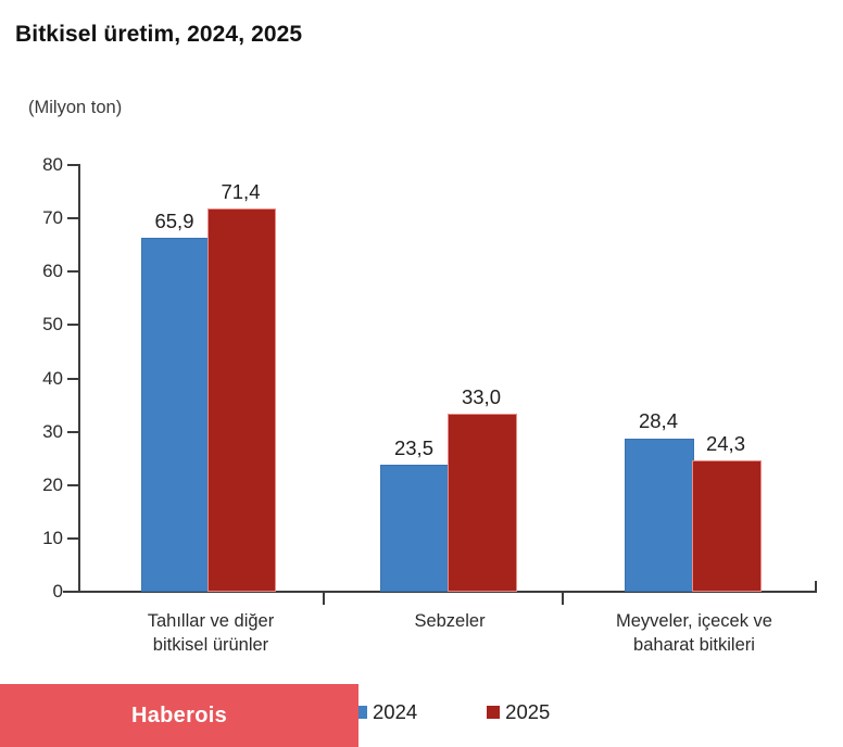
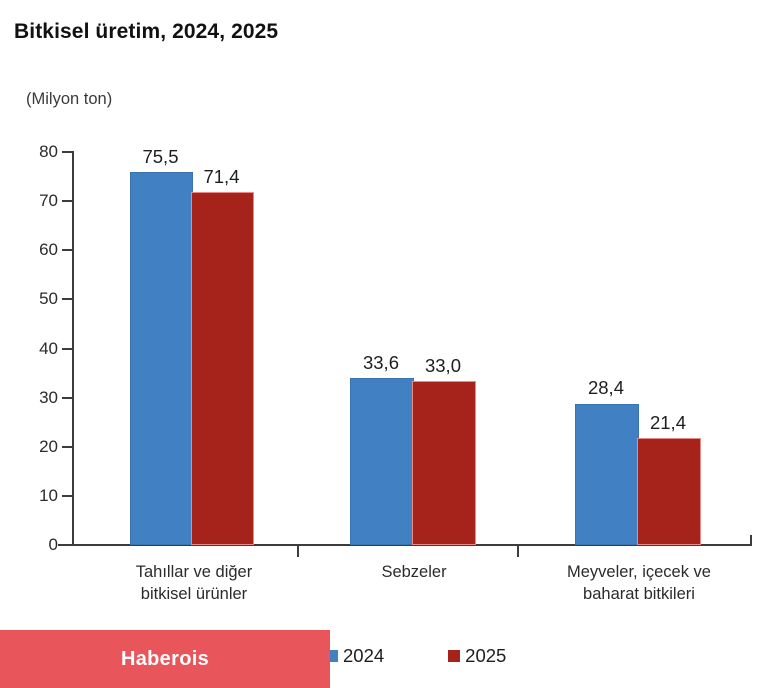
2024/Tahıllar ve diğer bitkisel ürünler: 65,9 -> 75,5
2024/Sebzeler: 23,5 -> 33,6
2025/Meyveler, içecek ve baharat bitkileri: 24,3 -> 21,4
